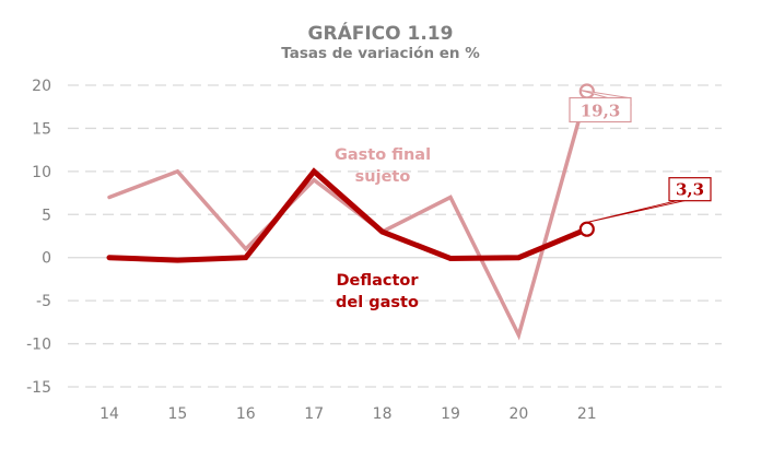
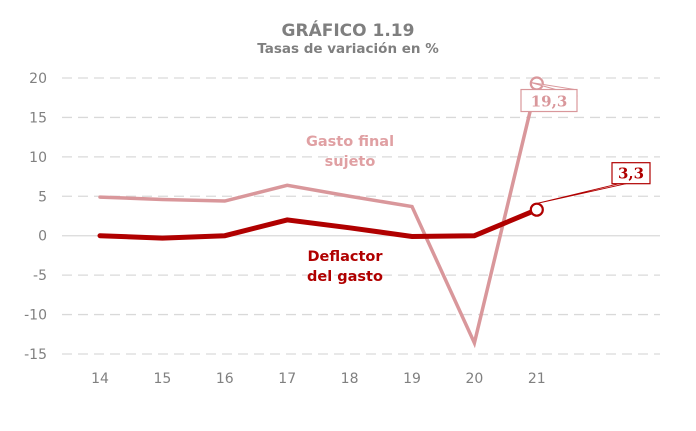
Gasto final sujeto/14: 7 -> 5
Gasto final sujeto/15: 10 -> 5
Gasto final sujeto/16: 1 -> 4
Gasto final sujeto/17: 9 -> 6
Deflactor del gasto/17: 10 -> 2
Gasto final sujeto/18: 3 -> 5
Deflactor del gasto/18: 3 -> 1
Gasto final sujeto/19: 7 -> 4
Gasto final sujeto/20: -9 -> -14
